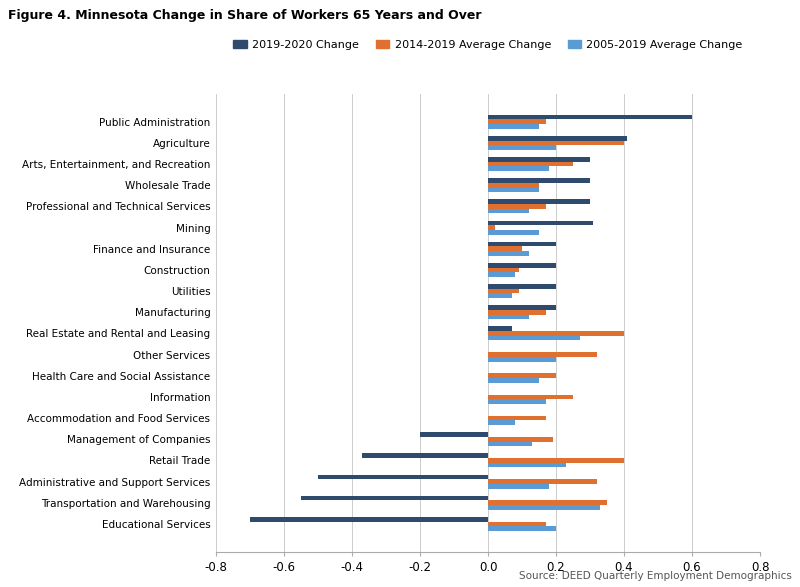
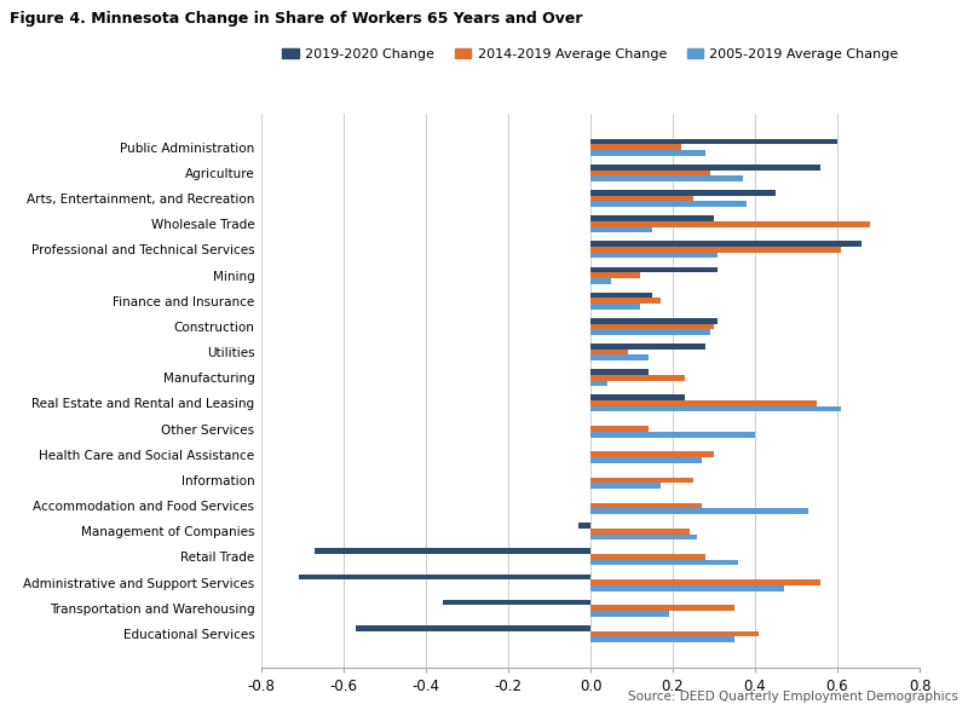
2014-2019 Average Change/Public Administration: 0.17 -> 0.22
2005-2019 Average Change/Public Administration: 0.15 -> 0.28
2019-2020 Change/Agriculture: 0.41 -> 0.56
2014-2019 Average Change/Agriculture: 0.40 -> 0.29
2005-2019 Average Change/Agriculture: 0.20 -> 0.37
2019-2020 Change/Arts, Entertainment, and Recreation: 0.30 -> 0.45
2005-2019 Average Change/Arts, Entertainment, and Recreation: 0.18 -> 0.38
2014-2019 Average Change/Wholesale Trade: 0.15 -> 0.68
2019-2020 Change/Professional and Technical Services: 0.30 -> 0.66
2014-2019 Average Change/Professional and Technical Services: 0.17 -> 0.61
2005-2019 Average Change/Professional and Technical Services: 0.12 -> 0.31
2014-2019 Average Change/Mining: 0.02 -> 0.12
2005-2019 Average Change/Mining: 0.15 -> 0.05
2019-2020 Change/Finance and Insurance: 0.20 -> 0.15
2014-2019 Average Change/Finance and Insurance: 0.10 -> 0.17
2019-2020 Change/Construction: 0.20 -> 0.31
2014-2019 Average Change/Construction: 0.09 -> 0.30
2005-2019 Average Change/Construction: 0.08 -> 0.29
2019-2020 Change/Utilities: 0.20 -> 0.28
2005-2019 Average Change/Utilities: 0.07 -> 0.14
2019-2020 Change/Manufacturing: 0.20 -> 0.14
2014-2019 Average Change/Manufacturing: 0.17 -> 0.23
2005-2019 Average Change/Manufacturing: 0.12 -> 0.04
2019-2020 Change/Real Estate and Rental and Leasing: 0.07 -> 0.23
2014-2019 Average Change/Real Estate and Rental and Leasing: 0.40 -> 0.55
2005-2019 Average Change/Real Estate and Rental and Leasing: 0.27 -> 0.61
2014-2019 Average Change/Other Services: 0.32 -> 0.14
2005-2019 Average Change/Other Services: 0.20 -> 0.40
2014-2019 Average Change/Health Care and Social Assistance: 0.20 -> 0.30
2005-2019 Average Change/Health Care and Social Assistance: 0.15 -> 0.27
2014-2019 Average Change/Accommodation and Food Services: 0.17 -> 0.27
2005-2019 Average Change/Accommodation and Food Services: 0.08 -> 0.53
2019-2020 Change/Management of Companies: -0.20 -> -0.03
2014-2019 Average Change/Management of Companies: 0.19 -> 0.24
2005-2019 Average Change/Management of Companies: 0.13 -> 0.26
2019-2020 Change/Retail Trade: -0.37 -> -0.67
2014-2019 Average Change/Retail Trade: 0.40 -> 0.28
2005-2019 Average Change/Retail Trade: 0.23 -> 0.36
2019-2020 Change/Administrative and Support Services: -0.50 -> -0.71
2014-2019 Average Change/Administrative and Support Services: 0.32 -> 0.56
2005-2019 Average Change/Administrative and Support Services: 0.18 -> 0.47
2019-2020 Change/Transportation and Warehousing: -0.55 -> -0.36
2005-2019 Average Change/Transportation and Warehousing: 0.33 -> 0.19
2019-2020 Change/Educational Services: -0.70 -> -0.57
2014-2019 Average Change/Educational Services: 0.17 -> 0.41
2005-2019 Average Change/Educational Services: 0.20 -> 0.35
